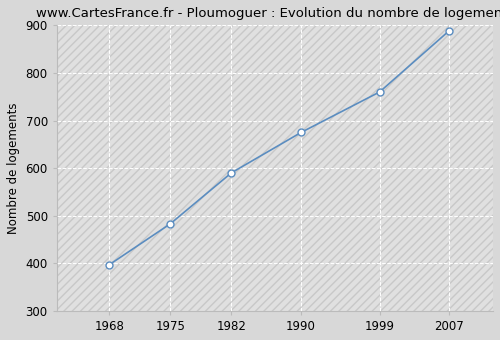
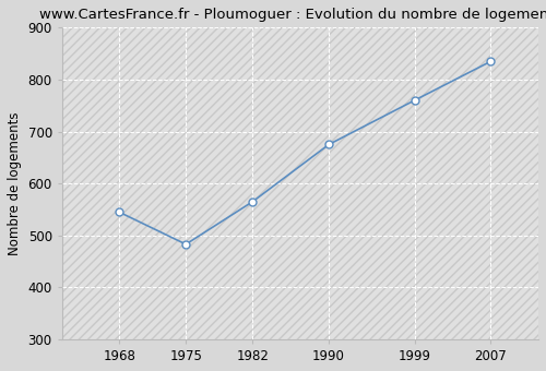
1968: 397 -> 545
1982: 590 -> 565
2007: 889 -> 835
